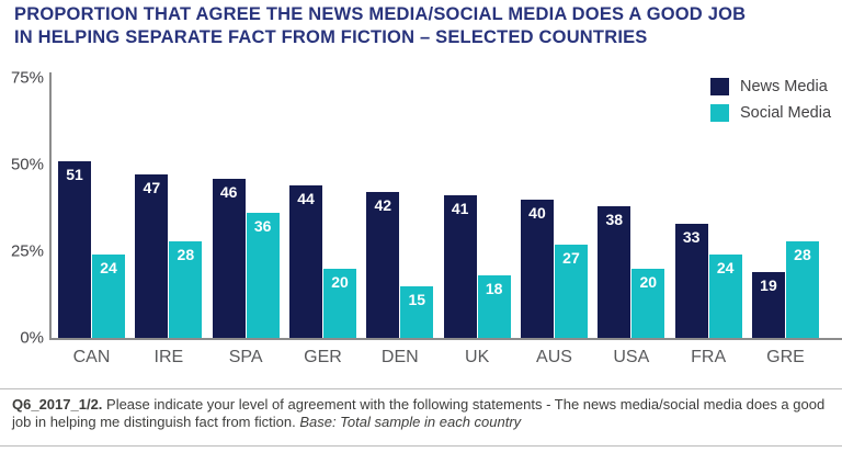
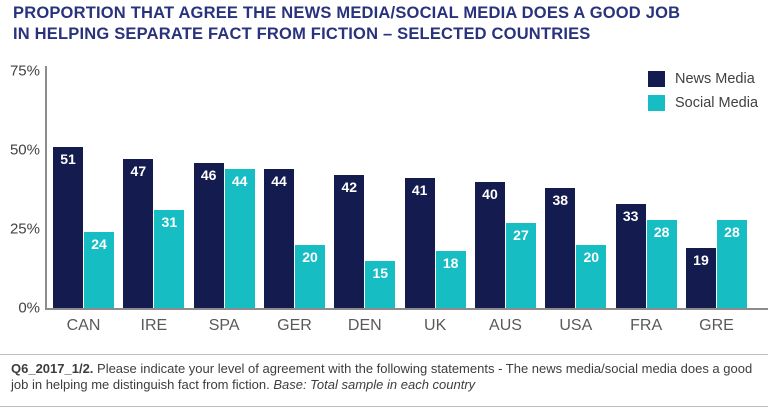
Social Media/IRE: 28 -> 31
Social Media/SPA: 36 -> 44
Social Media/FRA: 24 -> 28
